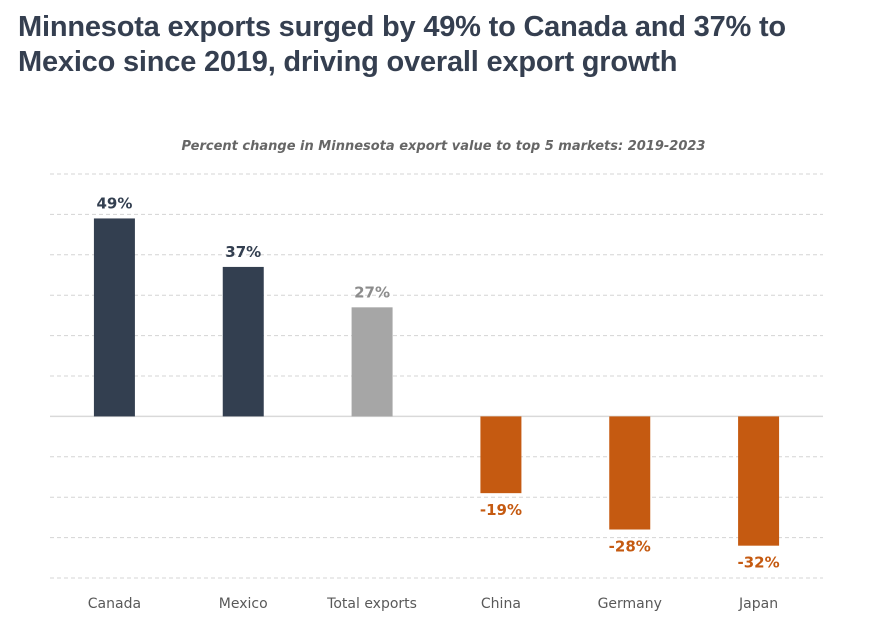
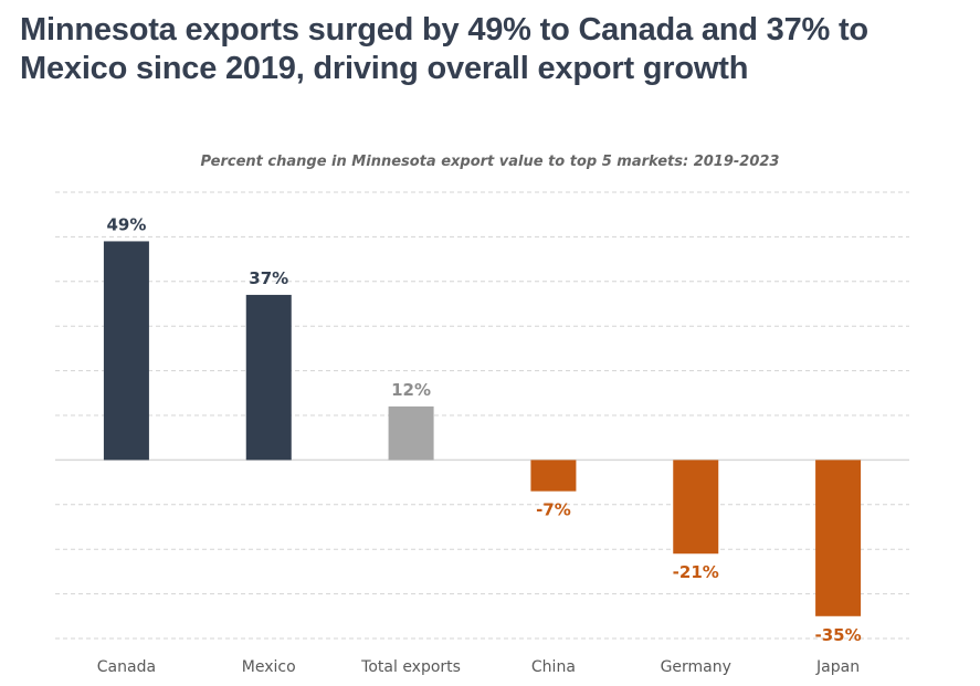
Total exports: 27% -> 12%
China: -19% -> -7%
Germany: -28% -> -21%
Japan: -32% -> -35%
